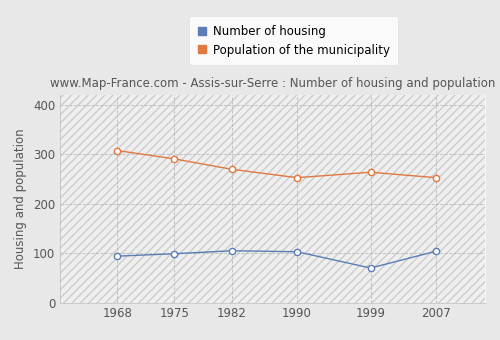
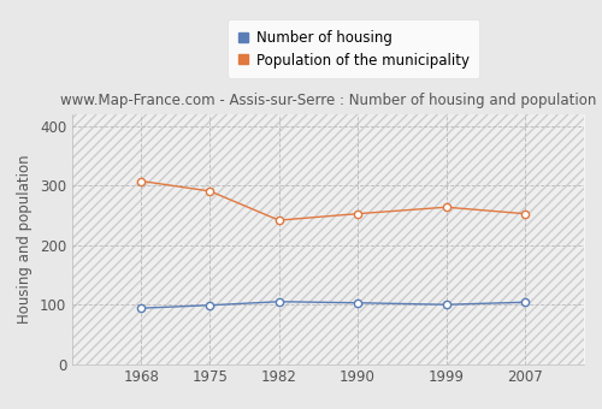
Population of the municipality/1982: 270 -> 242
Number of housing/1999: 70 -> 100
